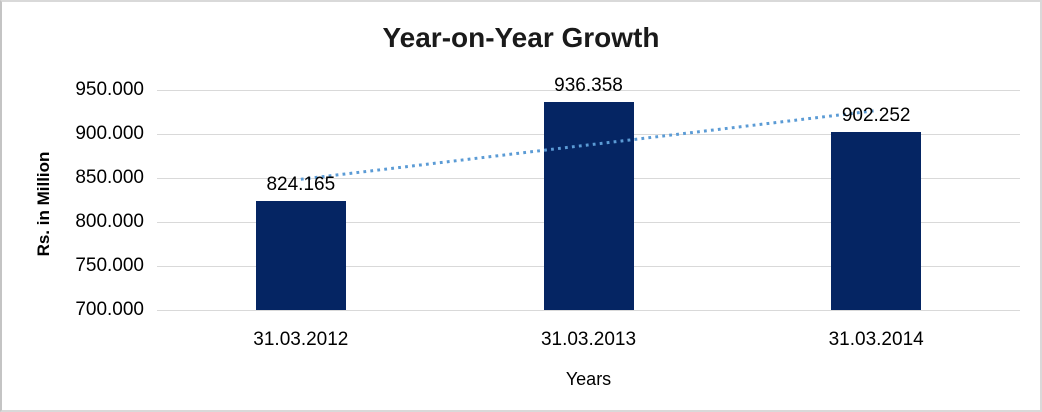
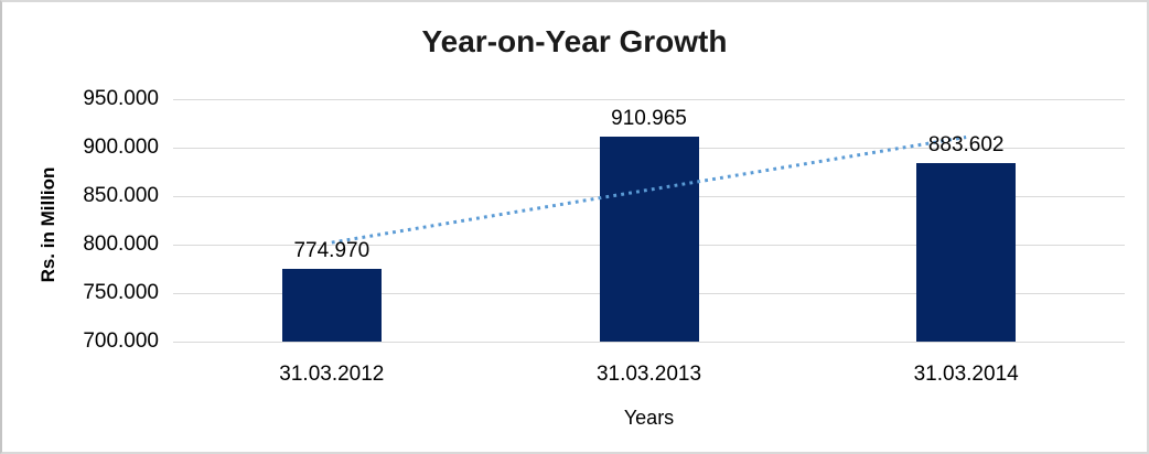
31.03.2012: 824.165 -> 774.970
31.03.2013: 936.358 -> 910.965
31.03.2014: 902.252 -> 883.602
